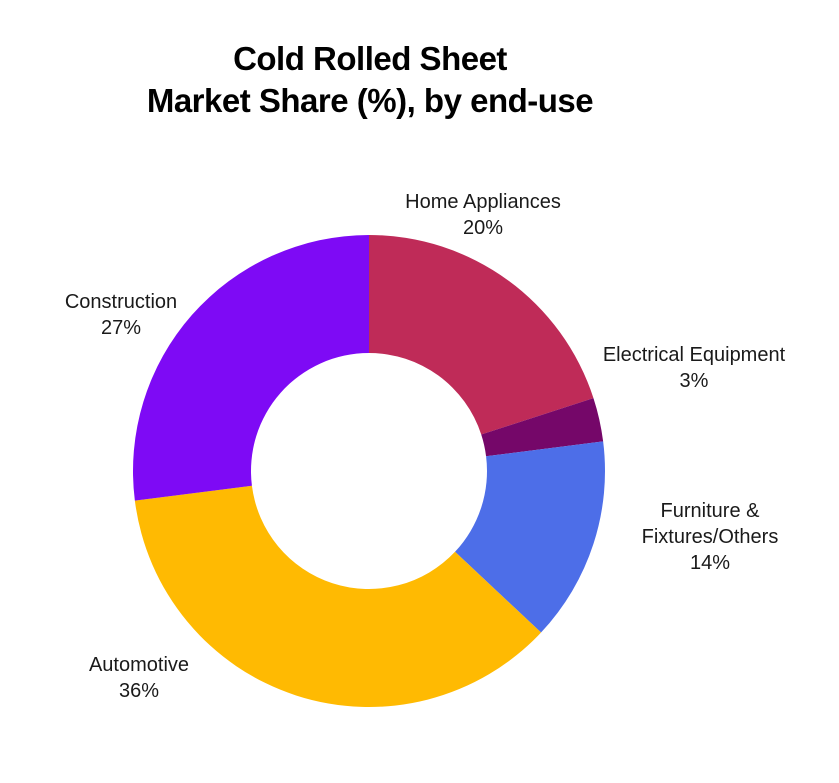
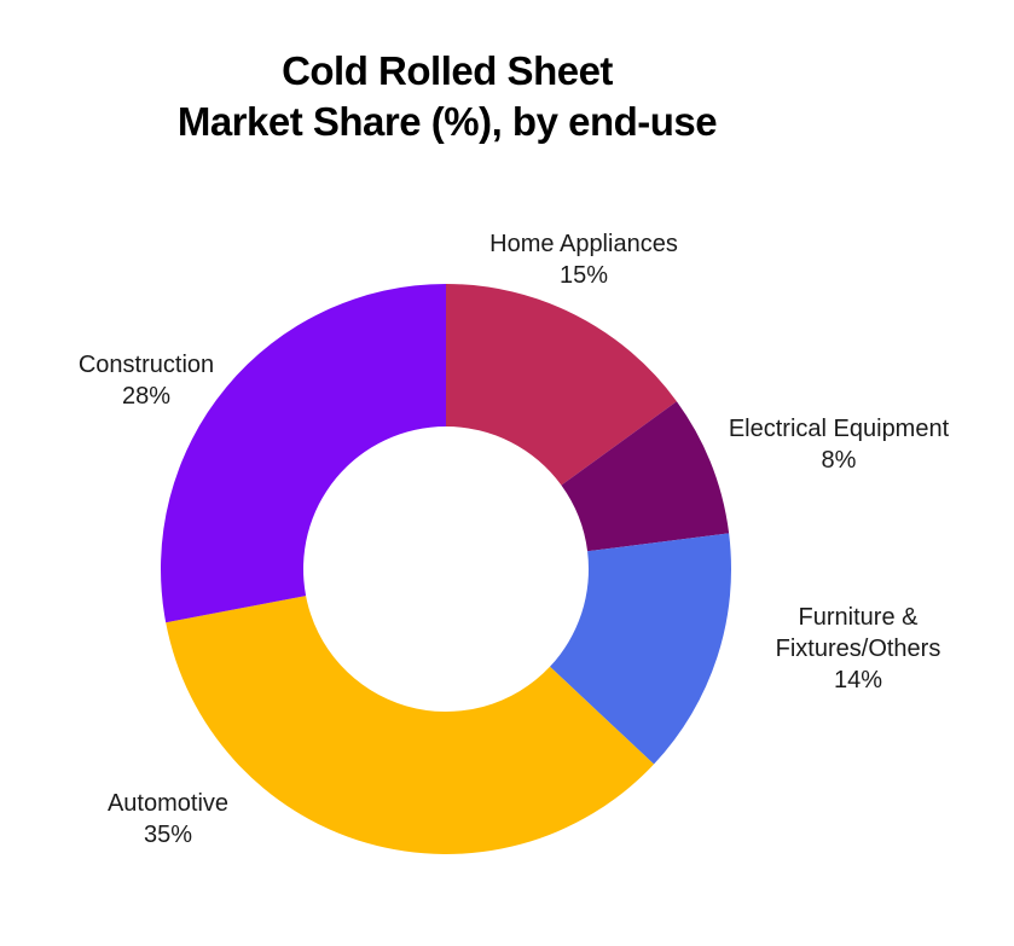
Home Appliances: 20% -> 15%
Electrical Equipment: 3% -> 8%
Automotive: 36% -> 35%
Construction: 27% -> 28%
